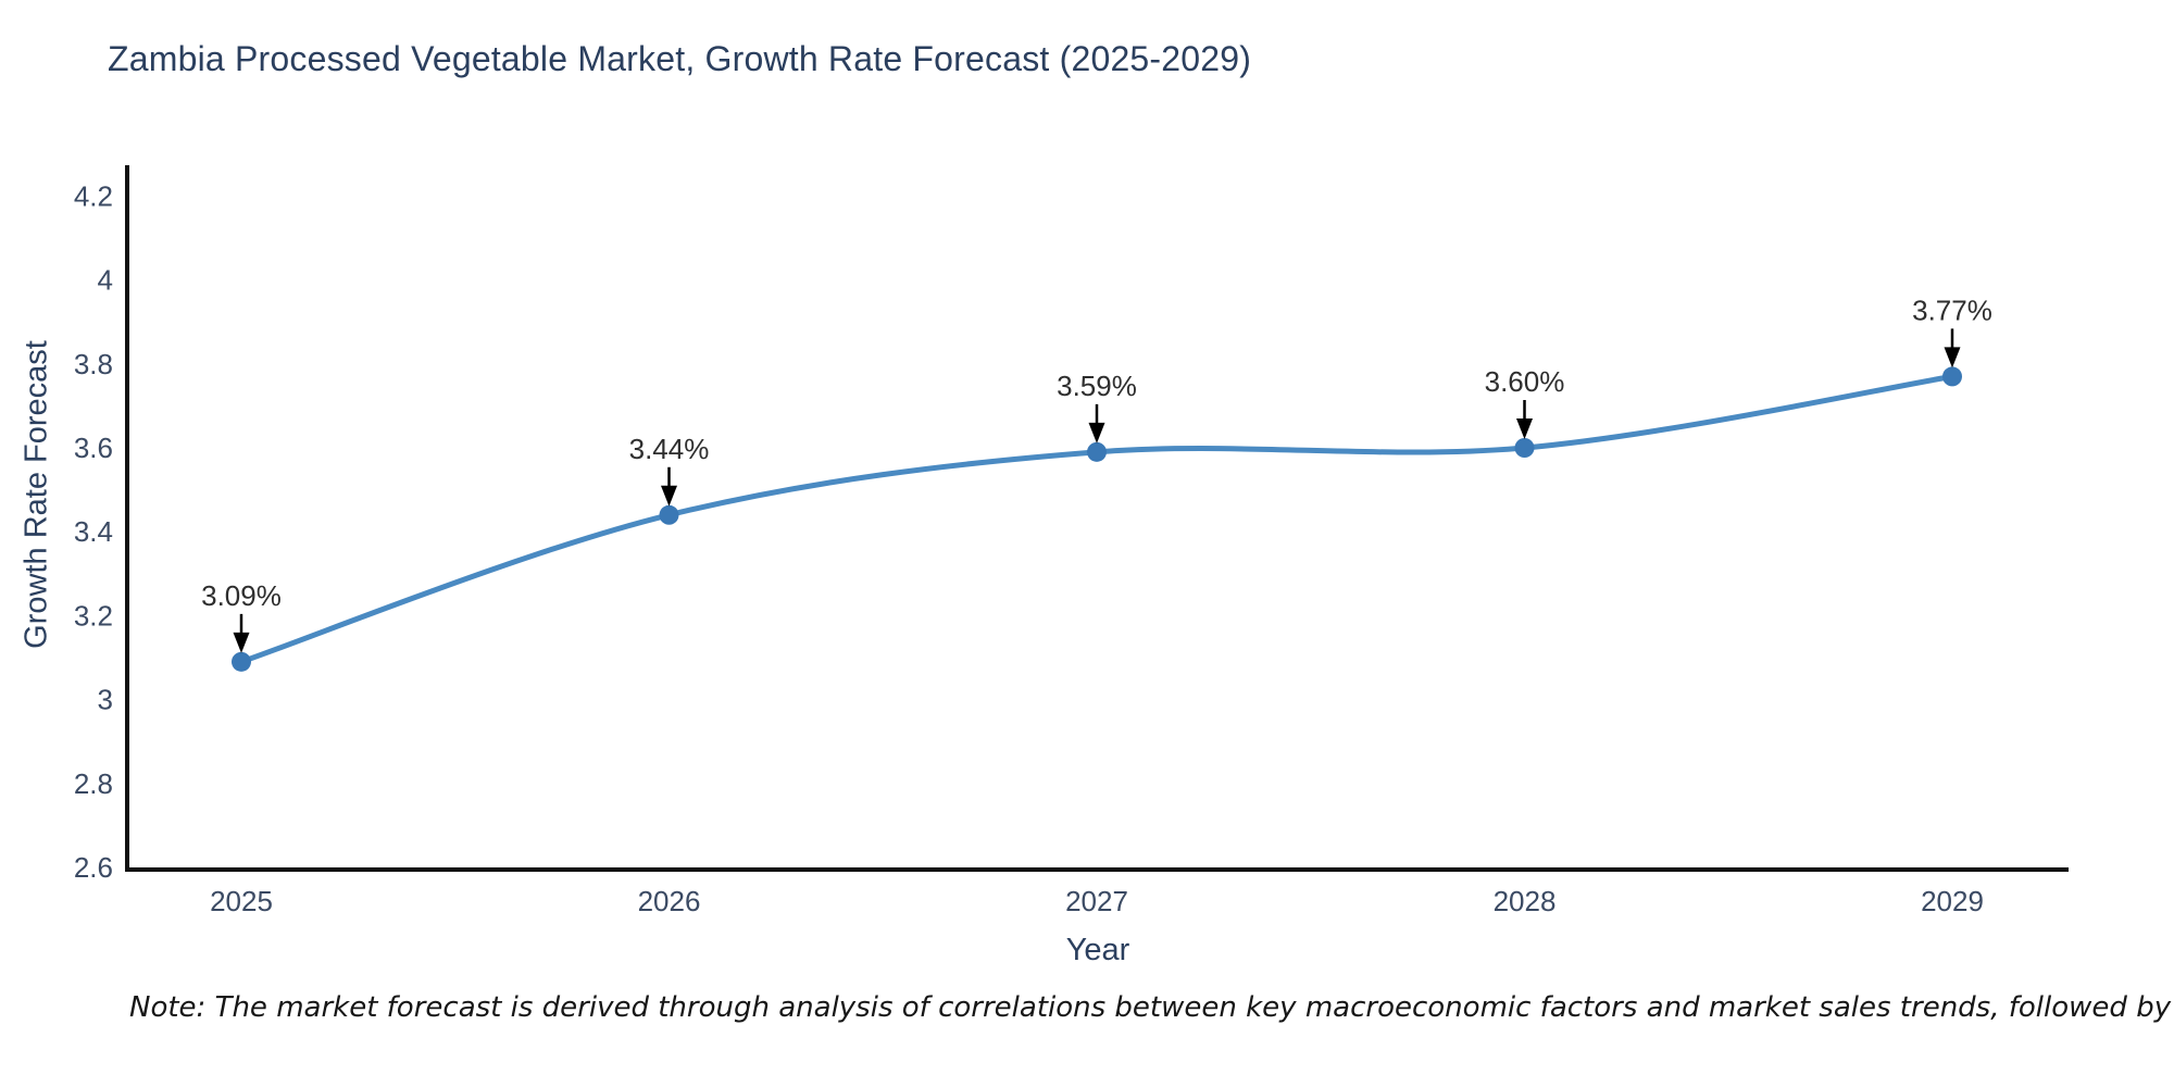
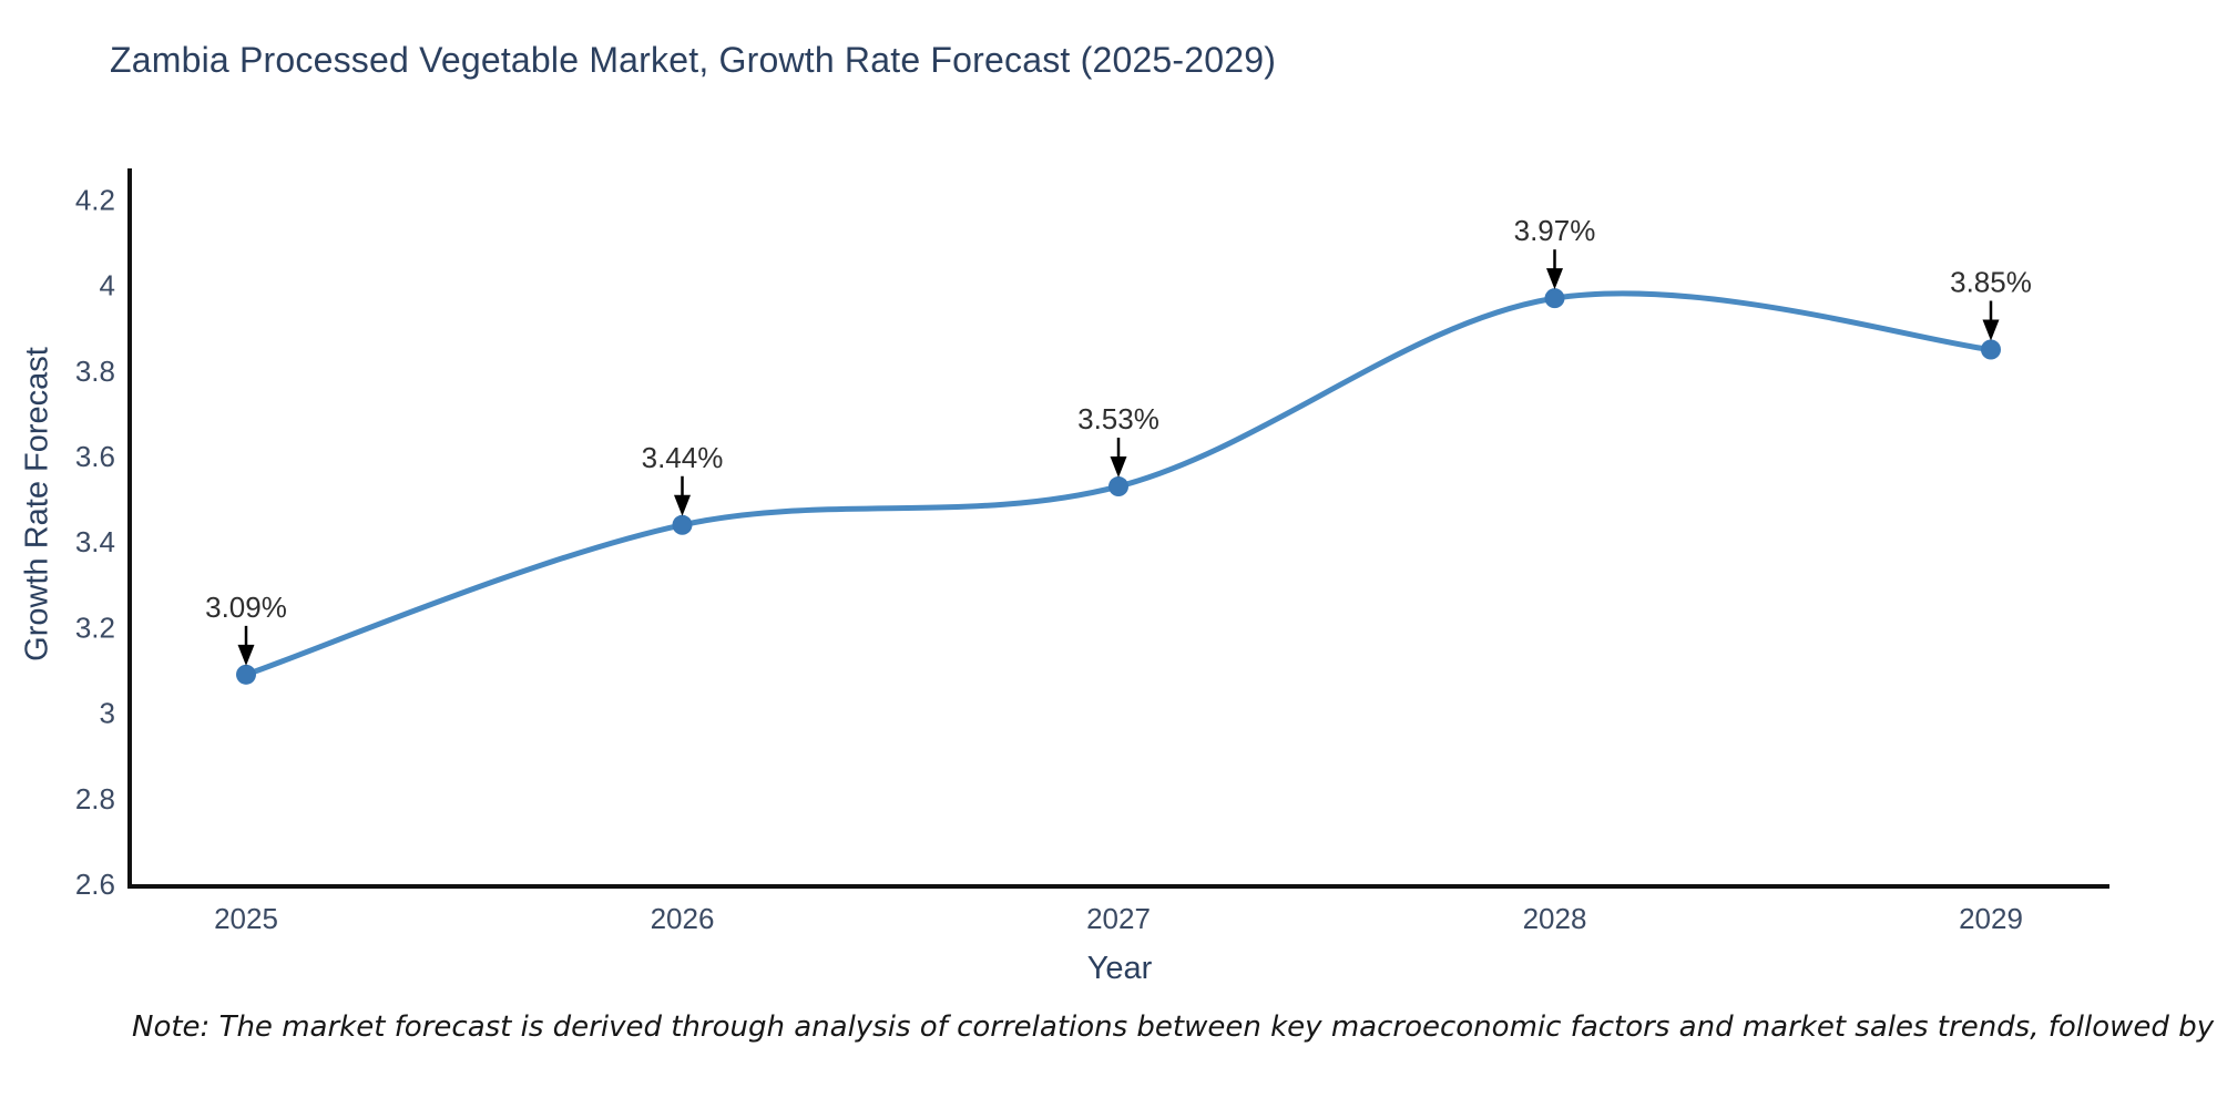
2027: 3.59% -> 3.53%
2028: 3.60% -> 3.97%
2029: 3.77% -> 3.85%
